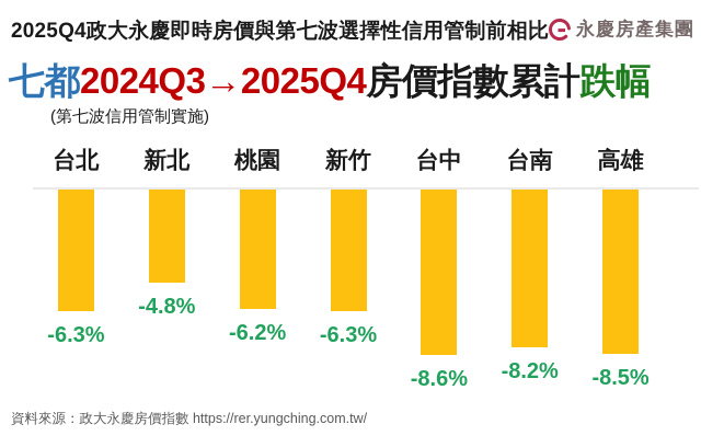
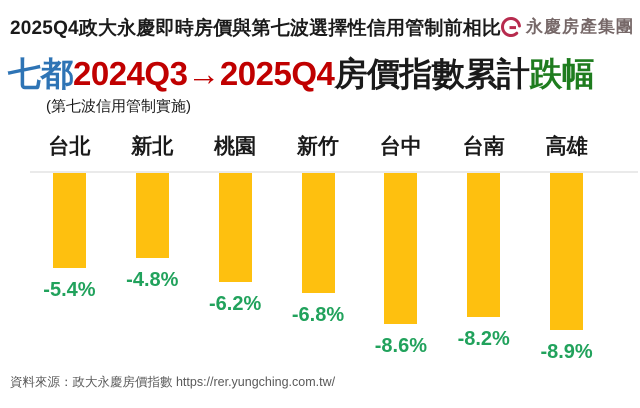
台北: -6.3% -> -5.4%
新竹: -6.3% -> -6.8%
高雄: -8.5% -> -8.9%
